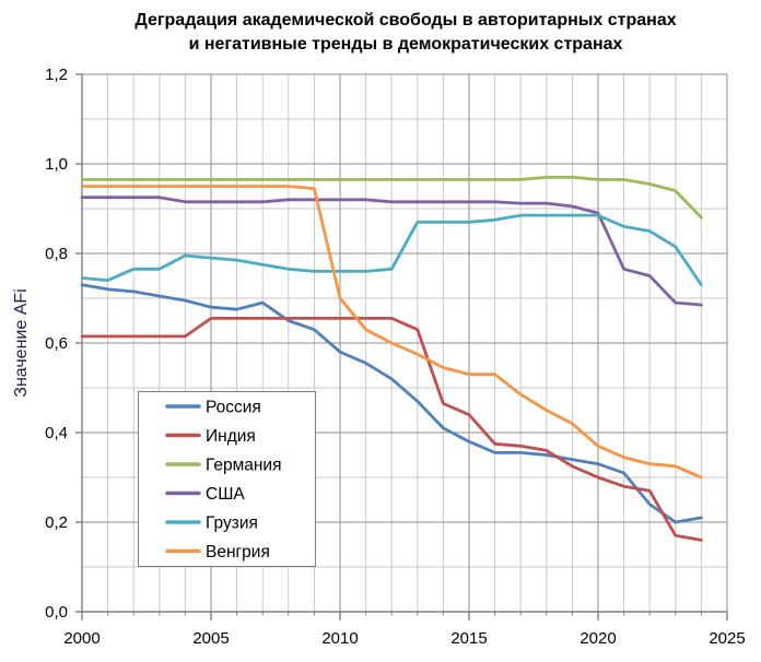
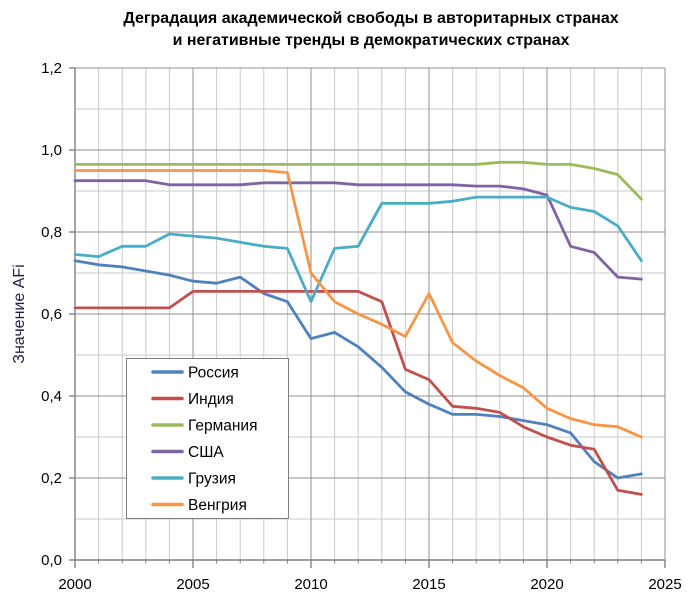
Россия/2010: 0,58 -> 0,54
Грузия/2010: 0,76 -> 0,63
Венгрия/2015: 0,53 -> 0,65
